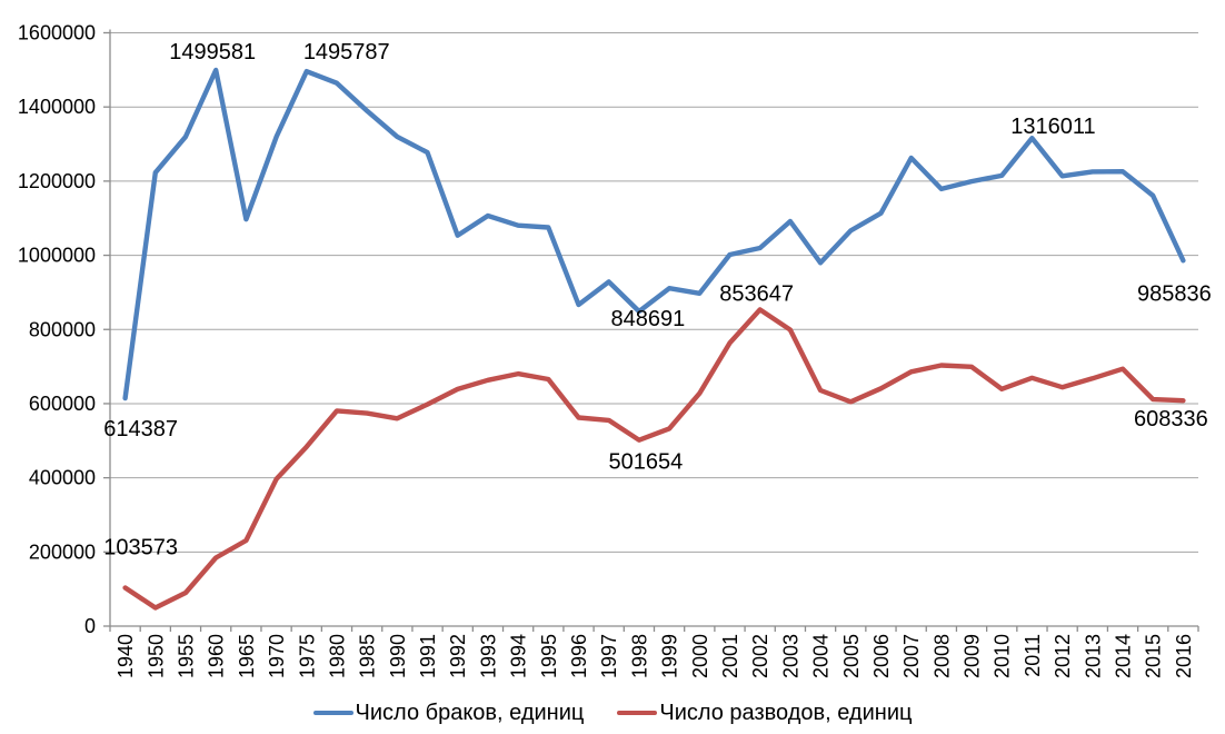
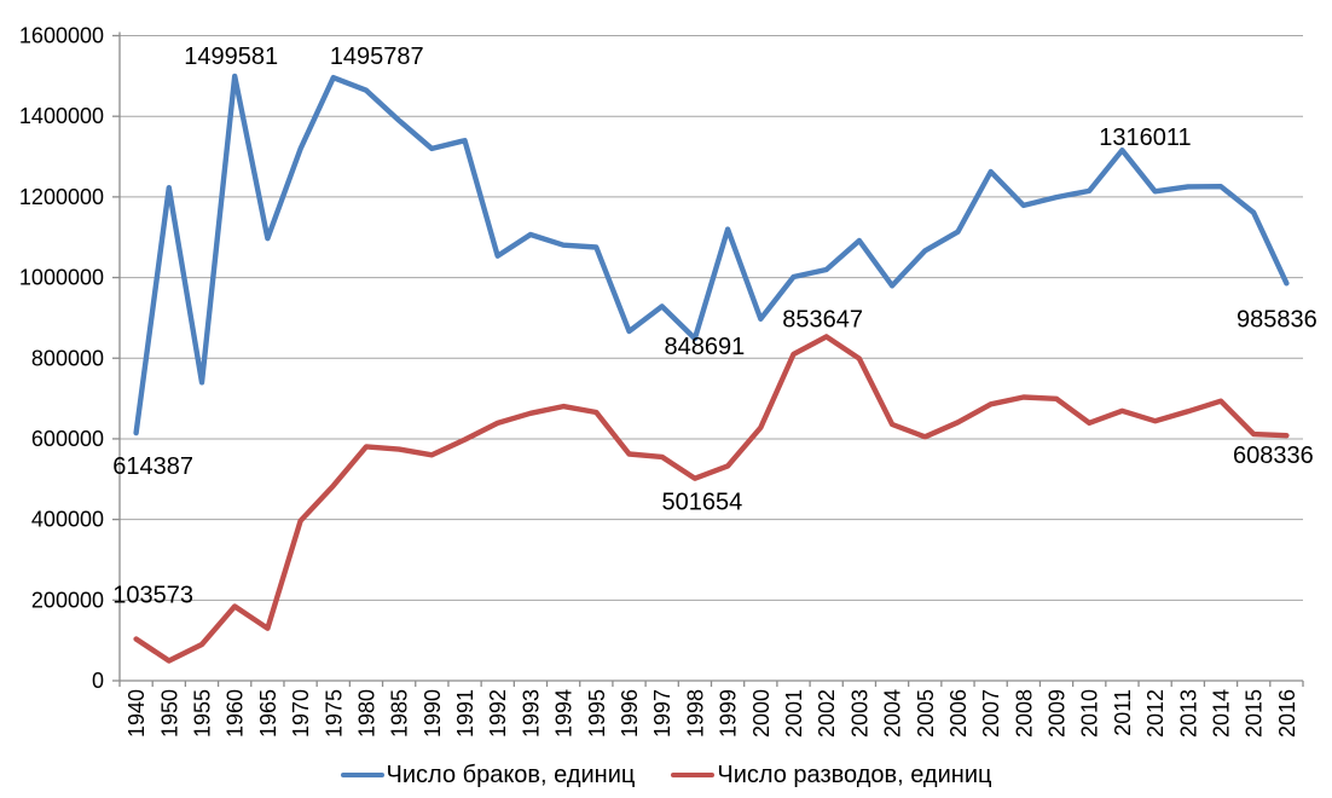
Число браков, единиц/1955: 1320000 -> 740000
Число разводов, единиц/1965: 230000 -> 130000
Число браков, единиц/1991: 1280000 -> 1340000
Число браков, единиц/1999: 910000 -> 1120000
Число разводов, единиц/2001: 760000 -> 810000
